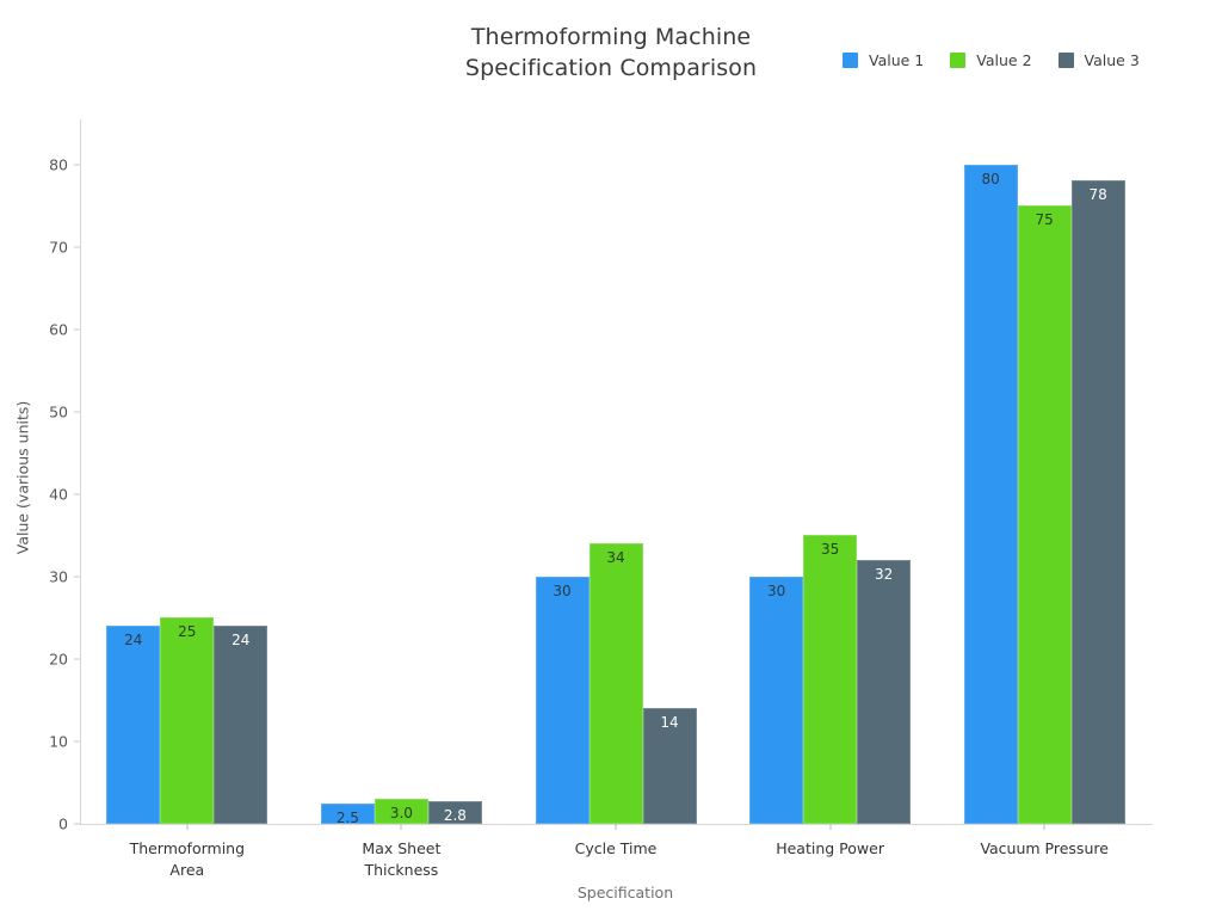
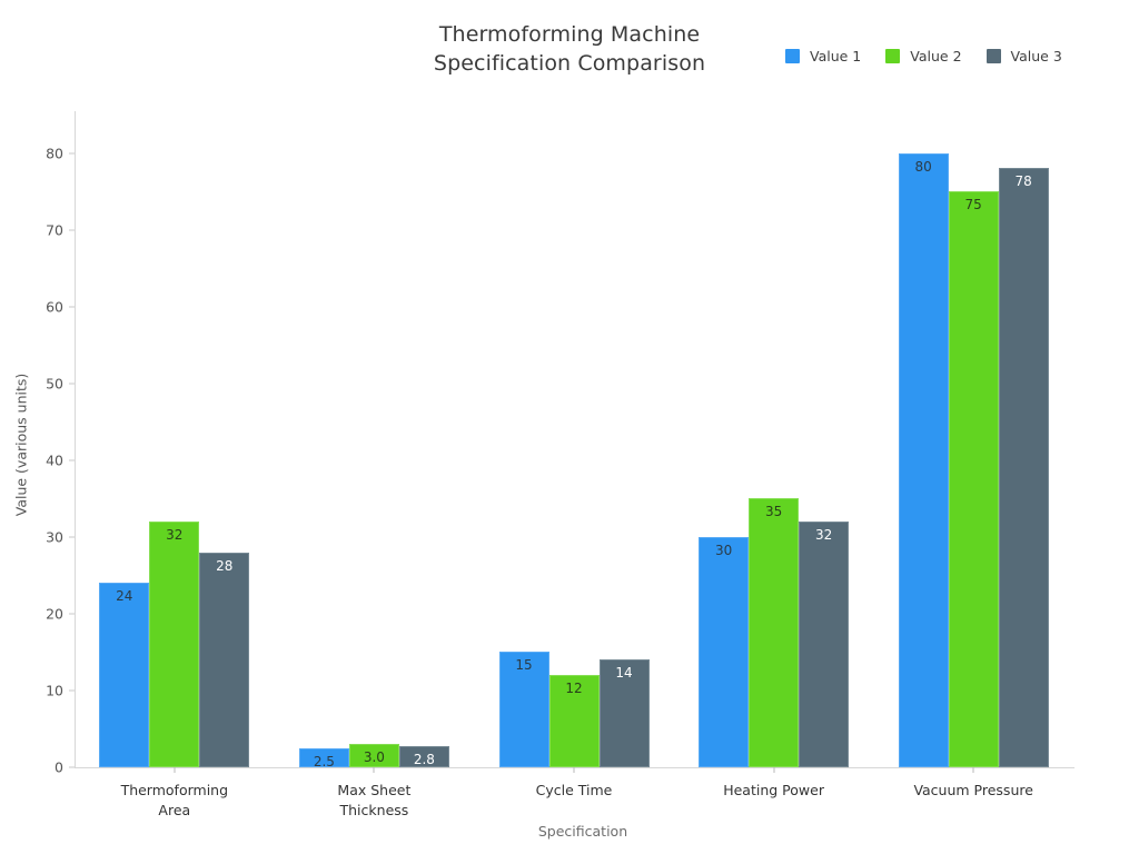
Value 2/Thermoforming Area: 25 -> 32
Value 3/Thermoforming Area: 24 -> 28
Value 1/Cycle Time: 30 -> 15
Value 2/Cycle Time: 34 -> 12
